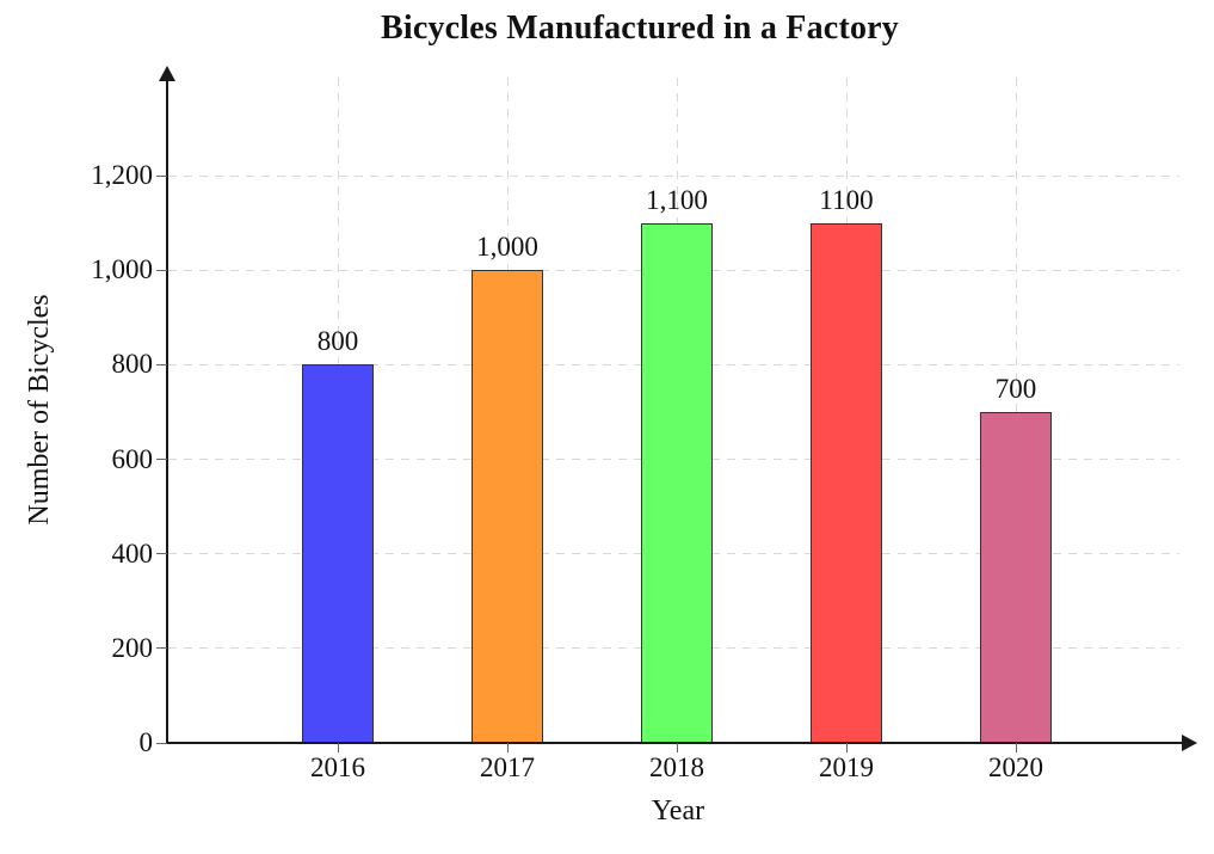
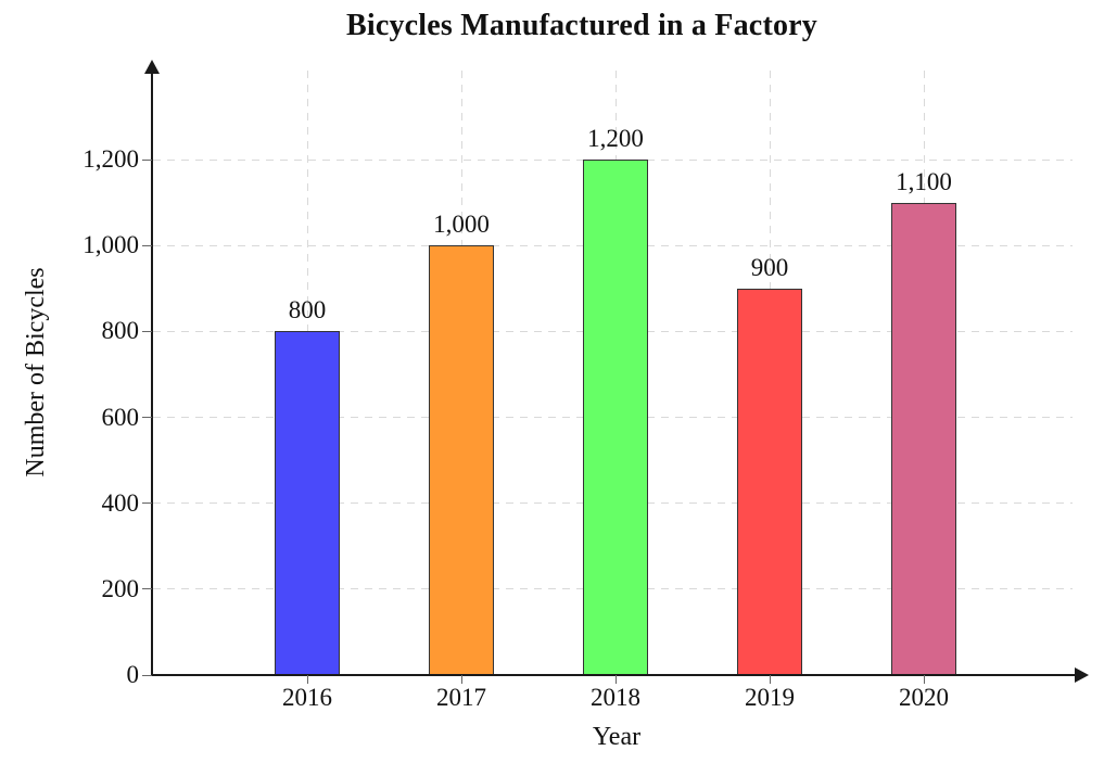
2018: 1,100 -> 1,200
2019: 1100 -> 900
2020: 700 -> 1,100
